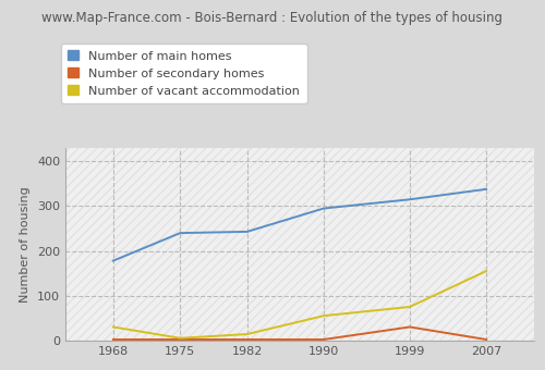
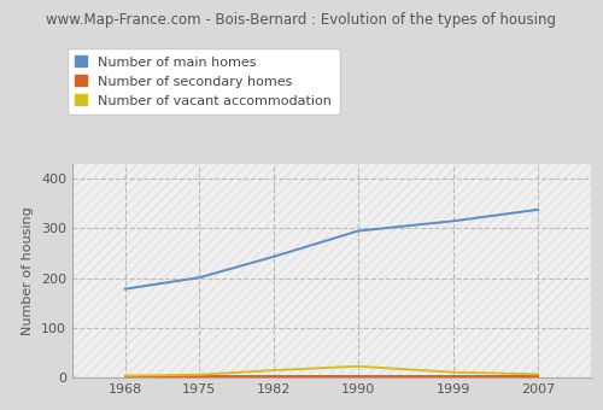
Number of vacant accommodation/1968: 30 -> 3
Number of main homes/1975: 240 -> 201
Number of vacant accommodation/1990: 55 -> 22
Number of secondary homes/1999: 30 -> 2
Number of vacant accommodation/1999: 75 -> 10
Number of vacant accommodation/2007: 155 -> 6
